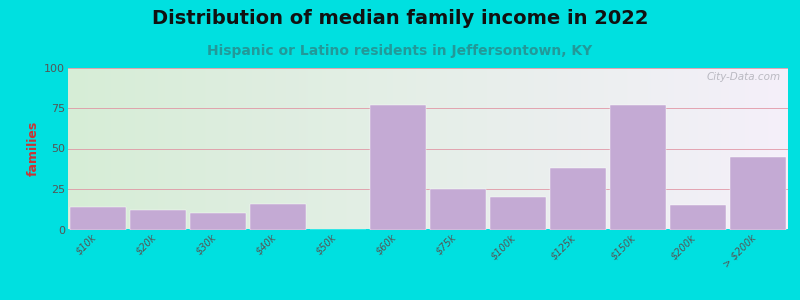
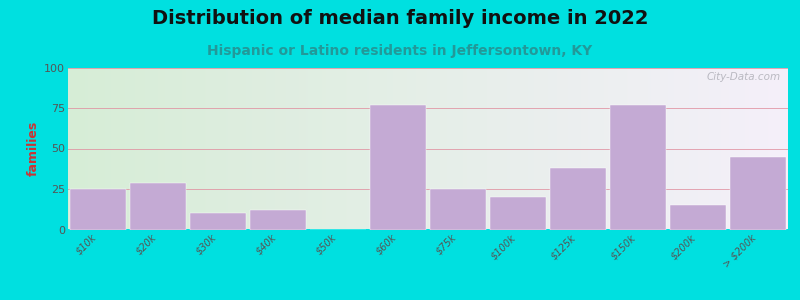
$10k: 14 -> 25
$20k: 12 -> 29
$40k: 16 -> 12
